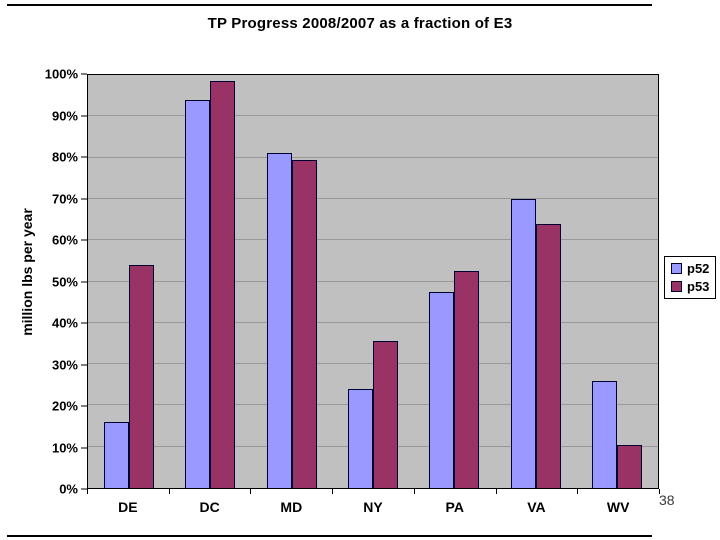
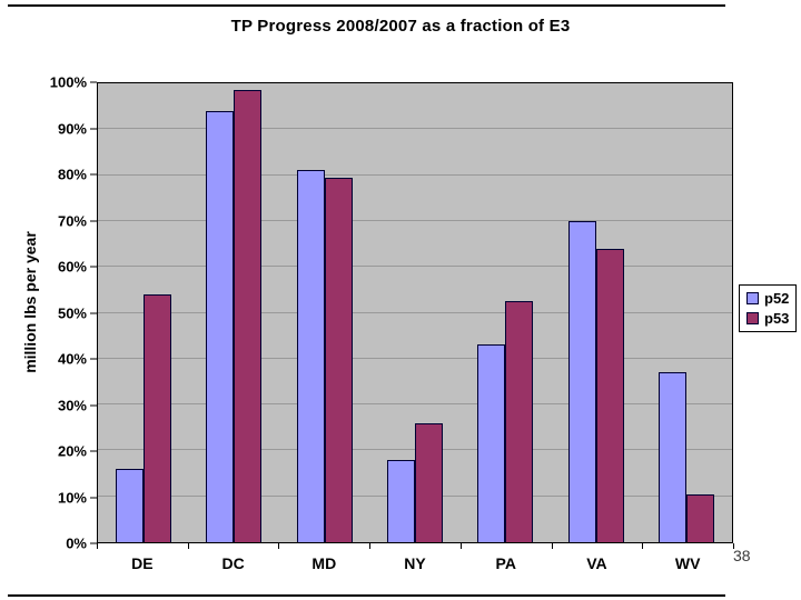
p52/NY: 24% -> 18%
p53/NY: 36% -> 26%
p52/PA: 48% -> 43%
p52/WV: 26% -> 37%
